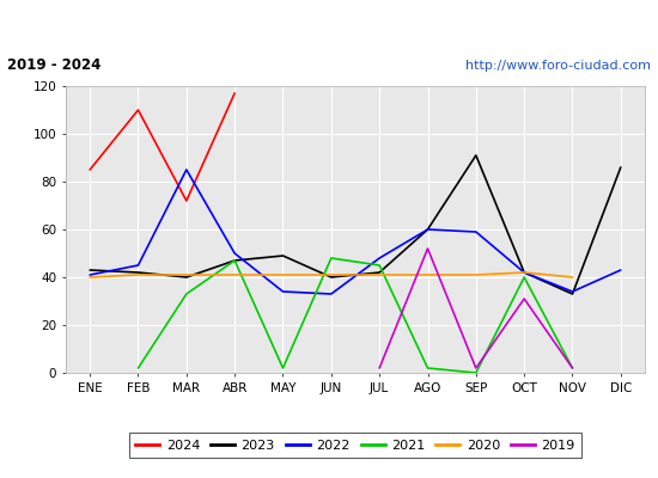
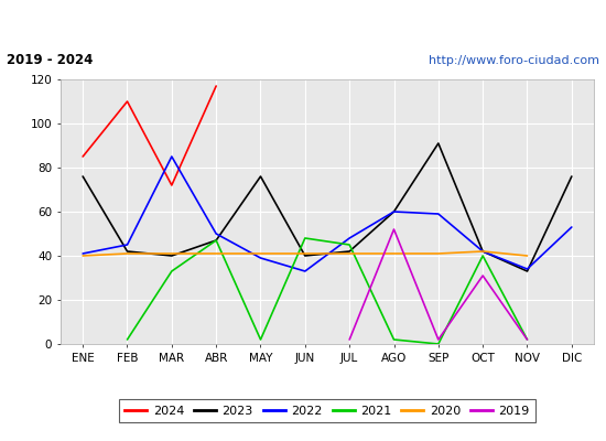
2023/ENE: 43 -> 76
2023/MAY: 49 -> 76
2022/MAY: 34 -> 39
2023/DIC: 86 -> 76
2022/DIC: 43 -> 53
